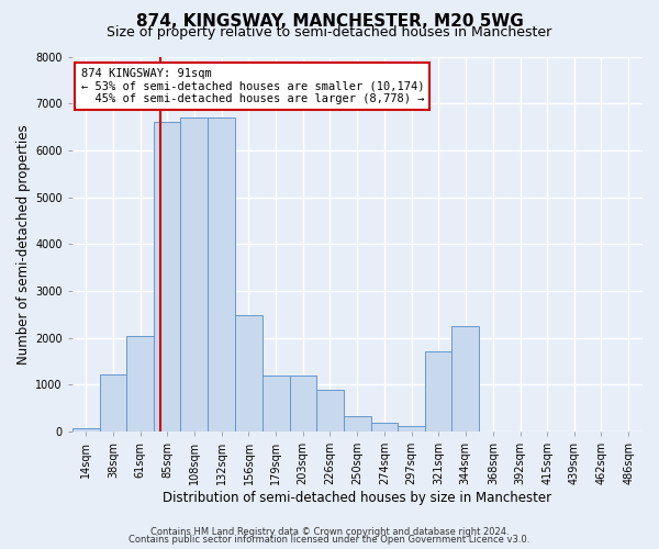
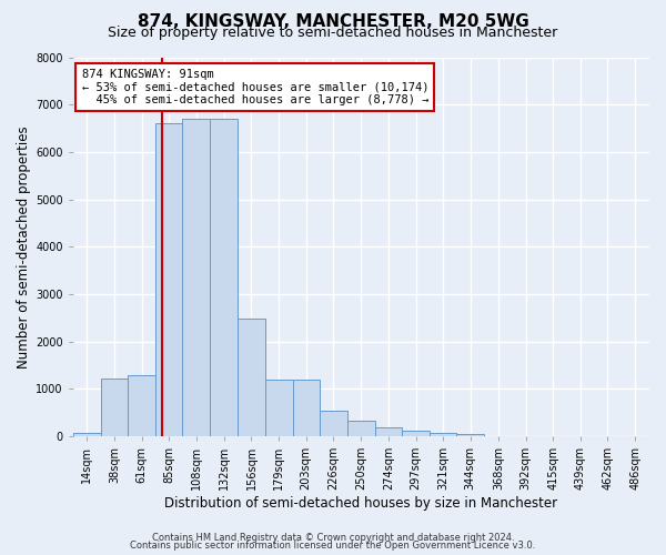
61sqm: 2050 -> 1290
226sqm: 900 -> 540
321sqm: 1700 -> 80
344sqm: 2250 -> 40
